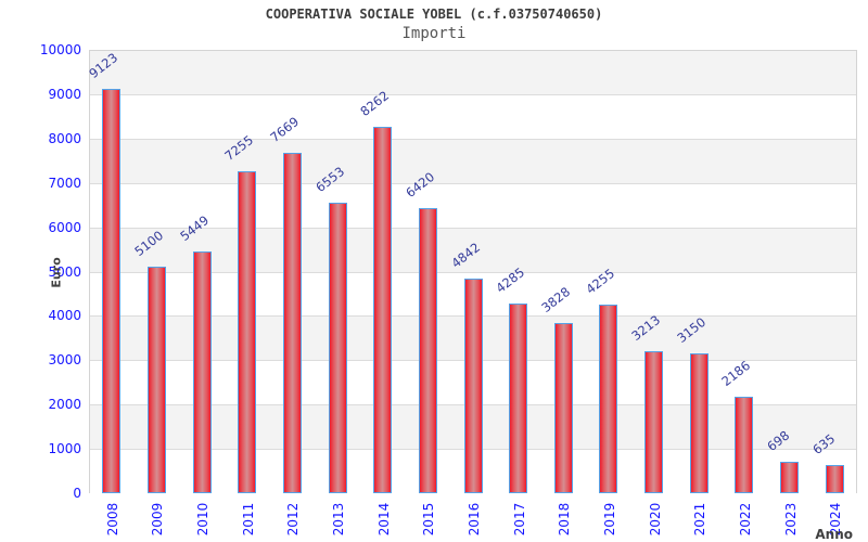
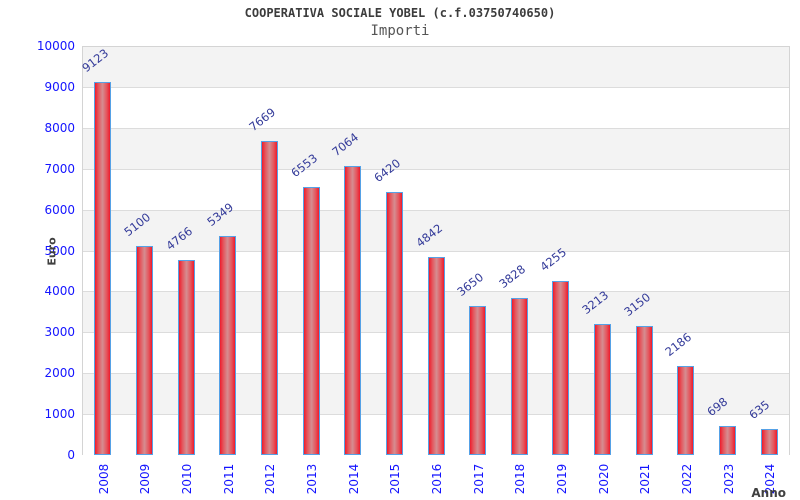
2010: 5449 -> 4766
2011: 7255 -> 5349
2014: 8262 -> 7064
2017: 4285 -> 3650
